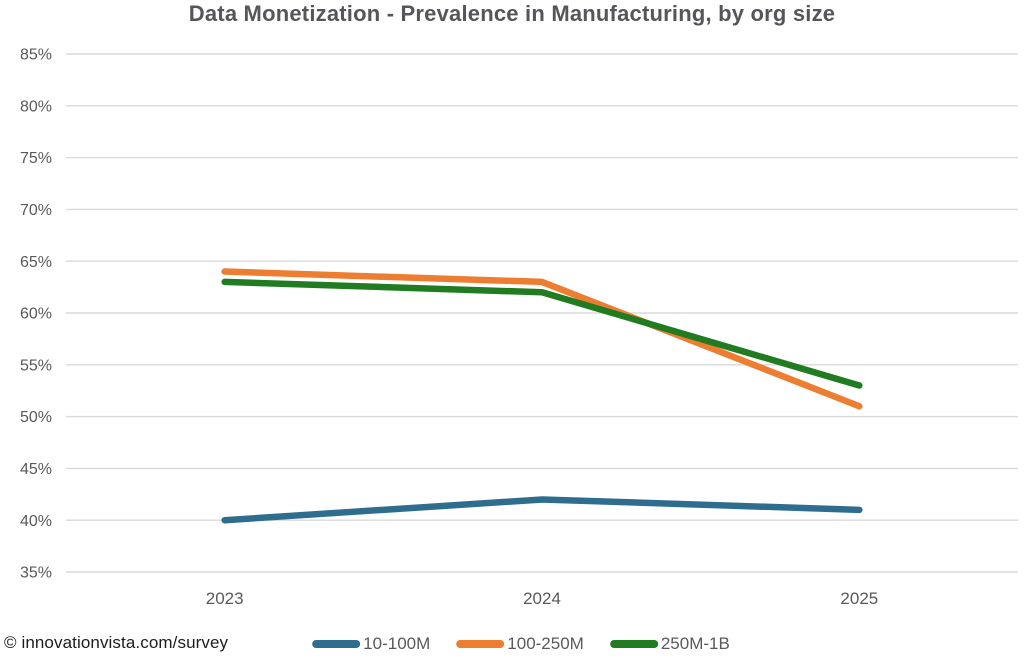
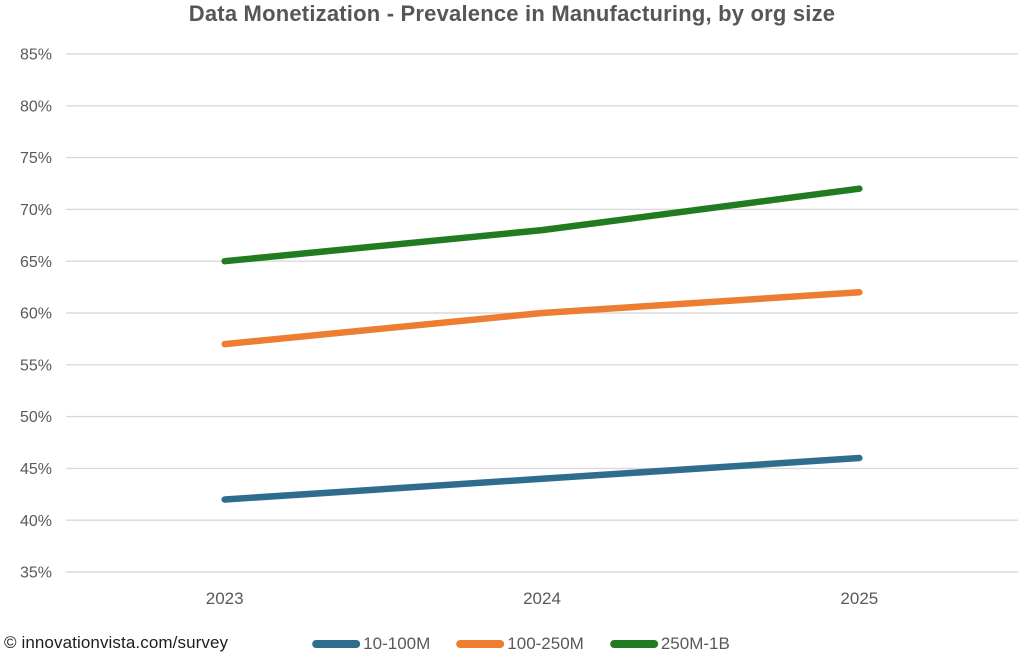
10-100M/2023: 40% -> 42%
100-250M/2023: 64% -> 57%
250M-1B/2023: 63% -> 65%
10-100M/2024: 42% -> 44%
100-250M/2024: 63% -> 60%
250M-1B/2024: 62% -> 68%
10-100M/2025: 41% -> 46%
100-250M/2025: 51% -> 62%
250M-1B/2025: 53% -> 72%
